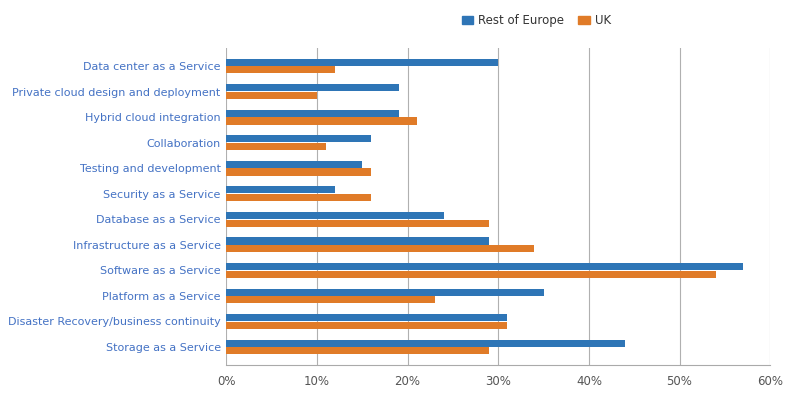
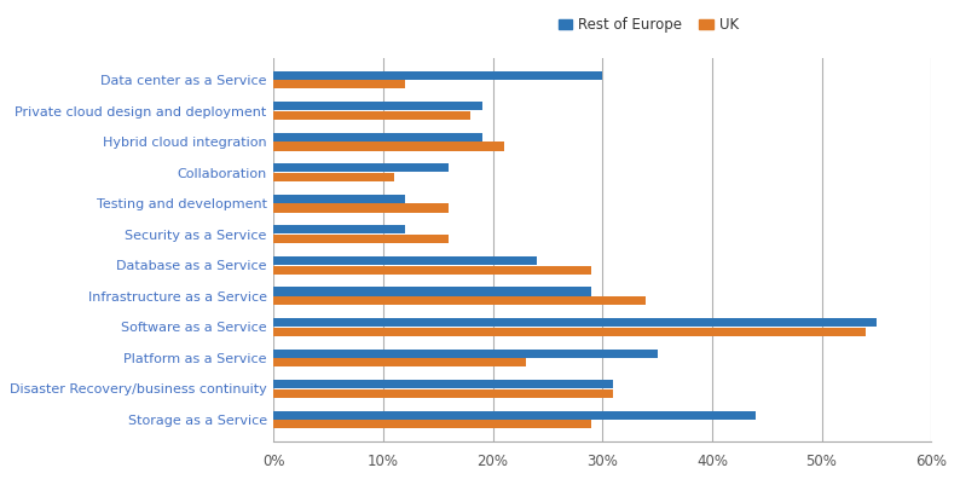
UK/Private cloud design and deployment: 10% -> 18%
Rest of Europe/Testing and development: 15% -> 12%
Rest of Europe/Software as a Service: 57% -> 55%
